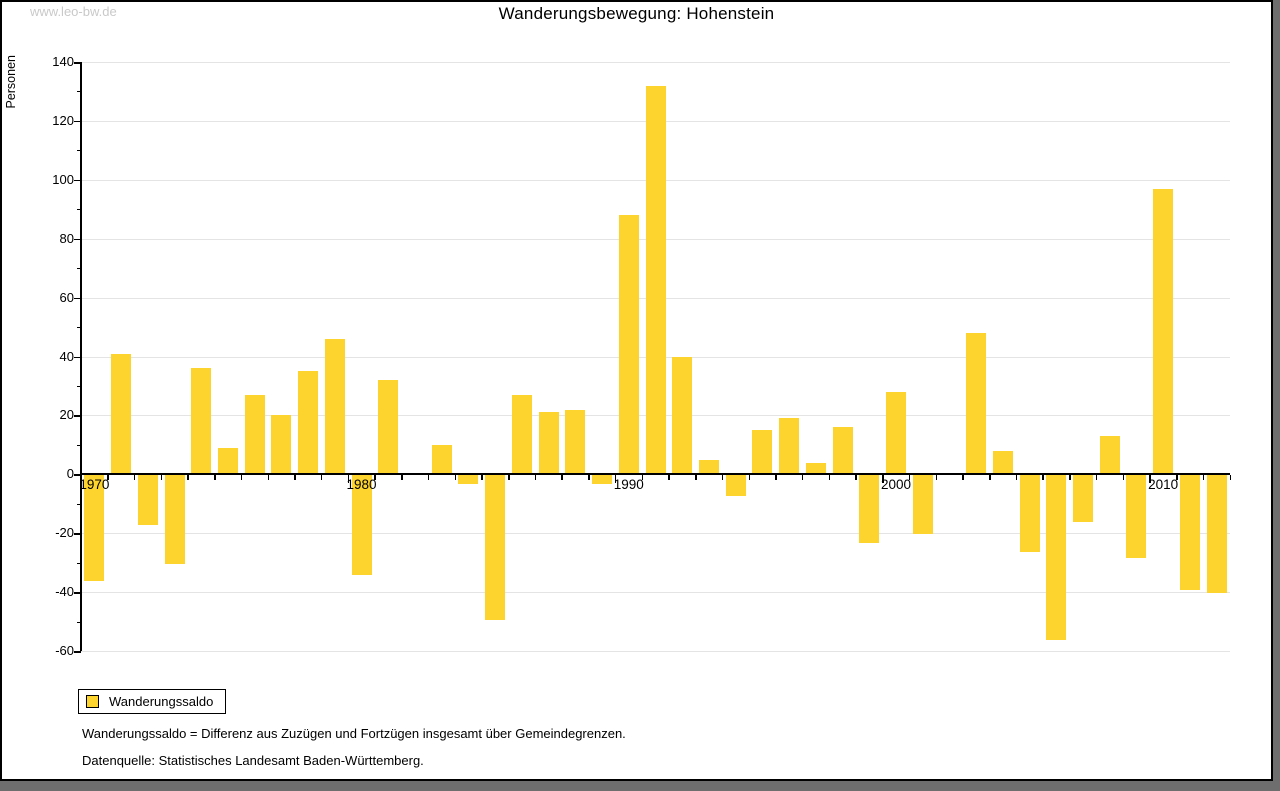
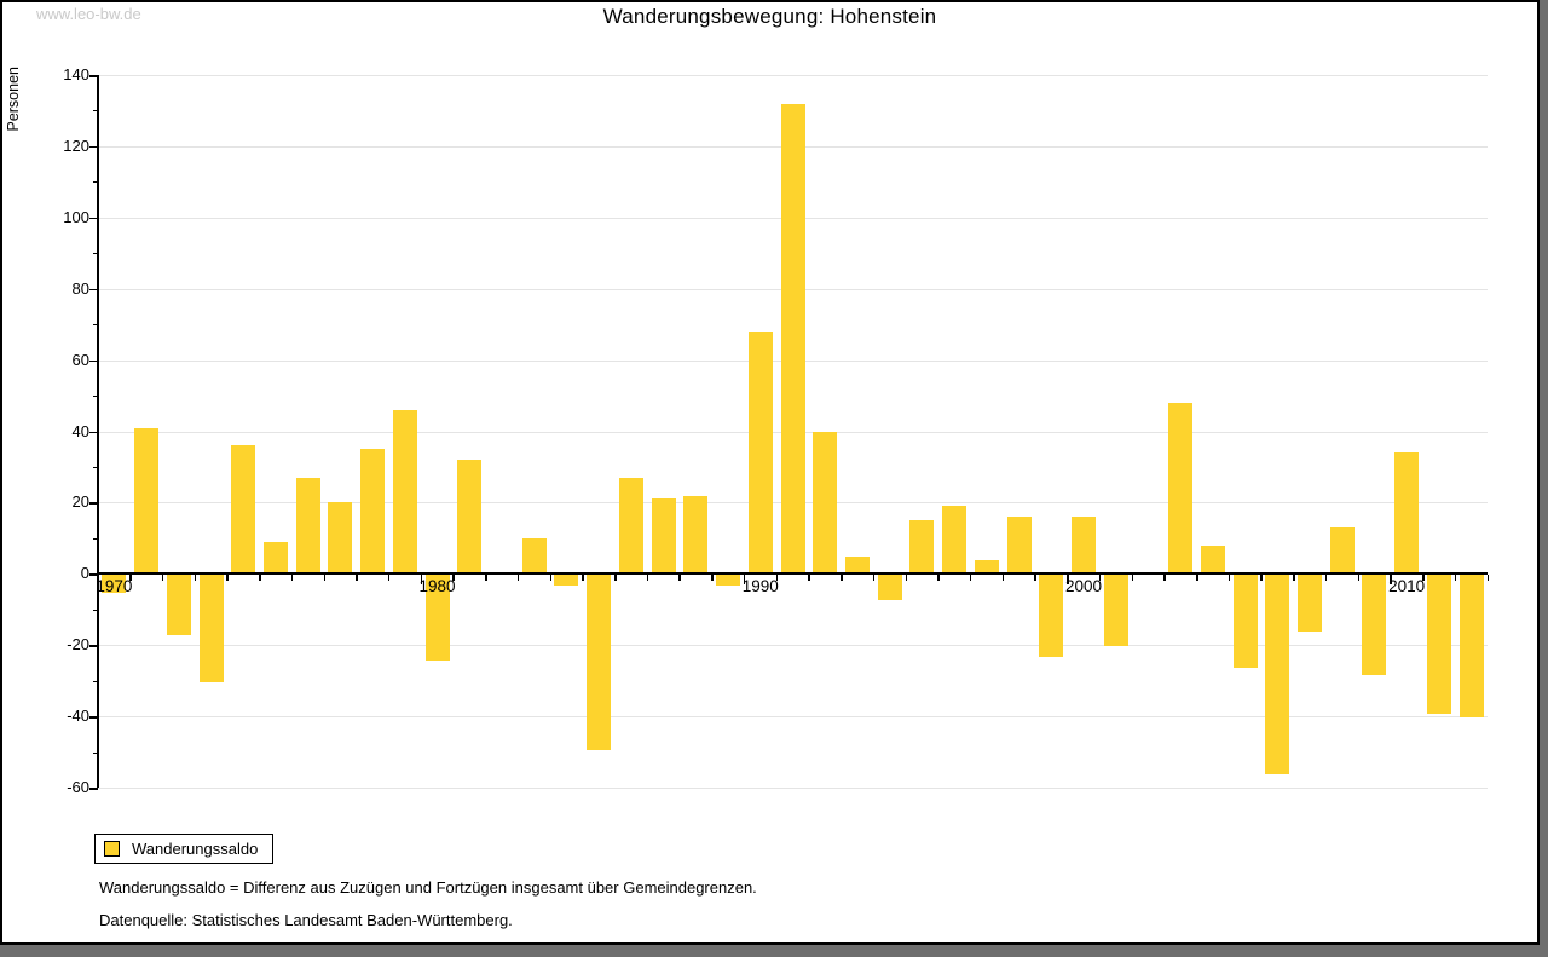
1970: -36 -> -5
1980: -34 -> -24
1990: 88 -> 68
2000: 28 -> 16
2010: 97 -> 34
